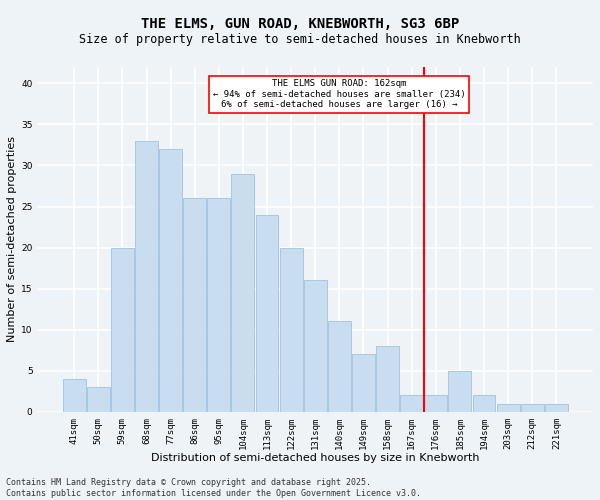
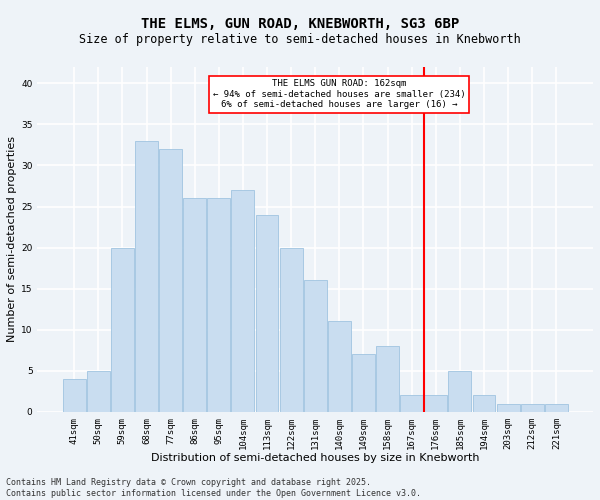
50sqm: 3 -> 5
104sqm: 29 -> 27
